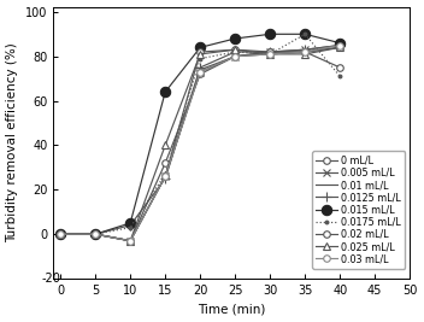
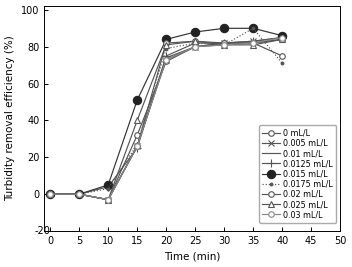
0.015 mL/L/15: 64 -> 51
